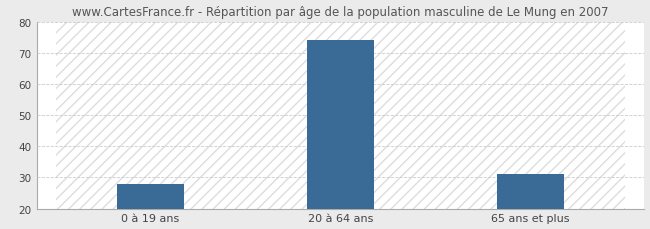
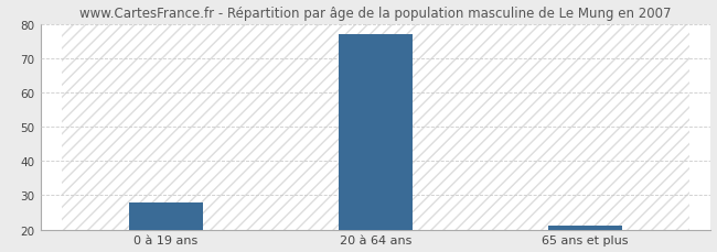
20 à 64 ans: 74 -> 77
65 ans et plus: 31 -> 21
